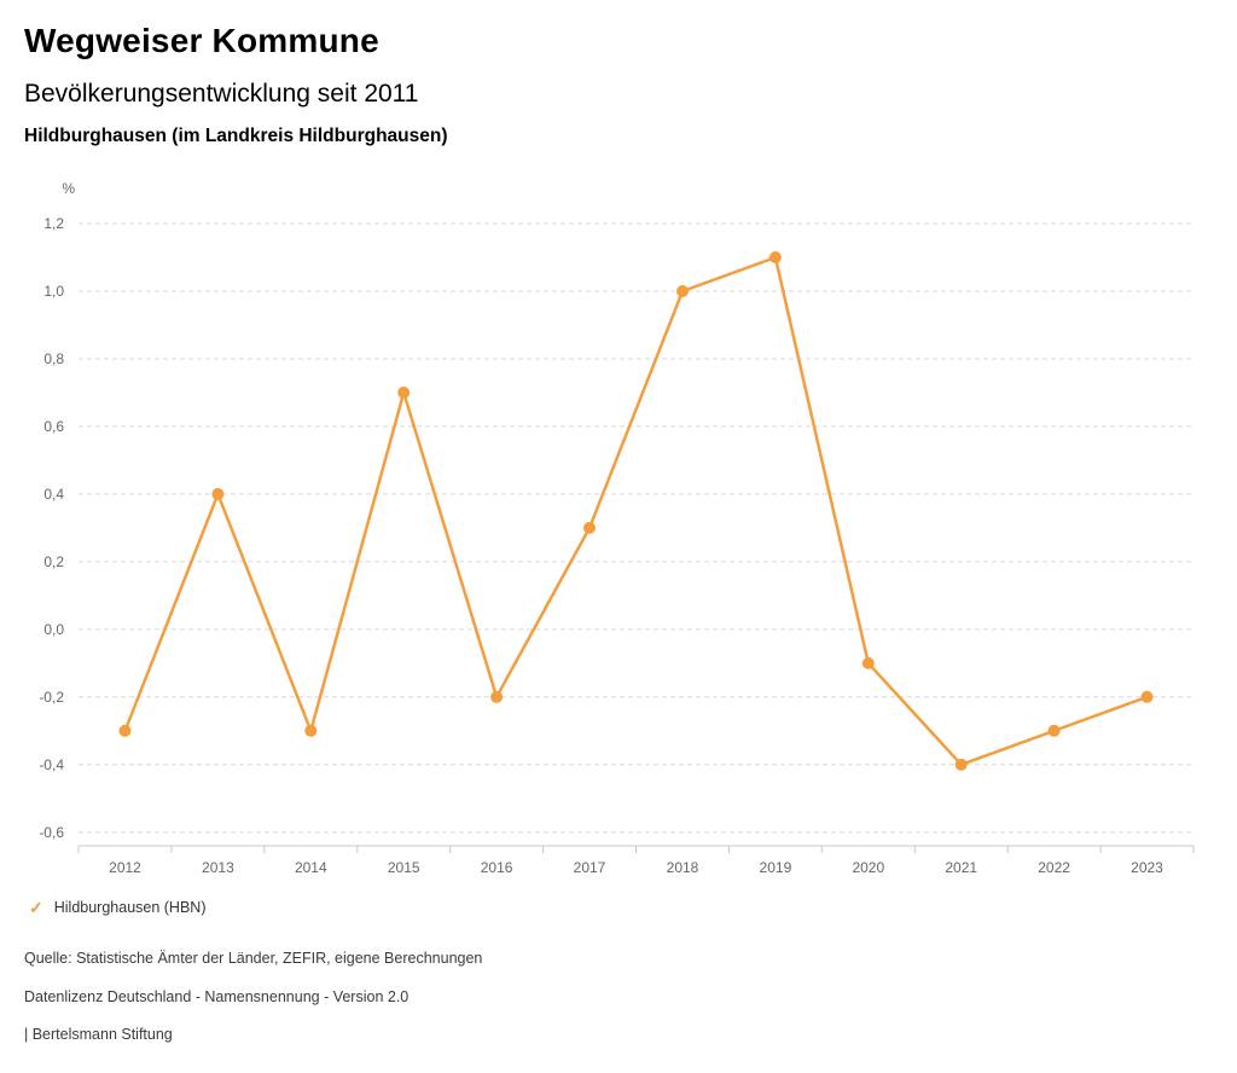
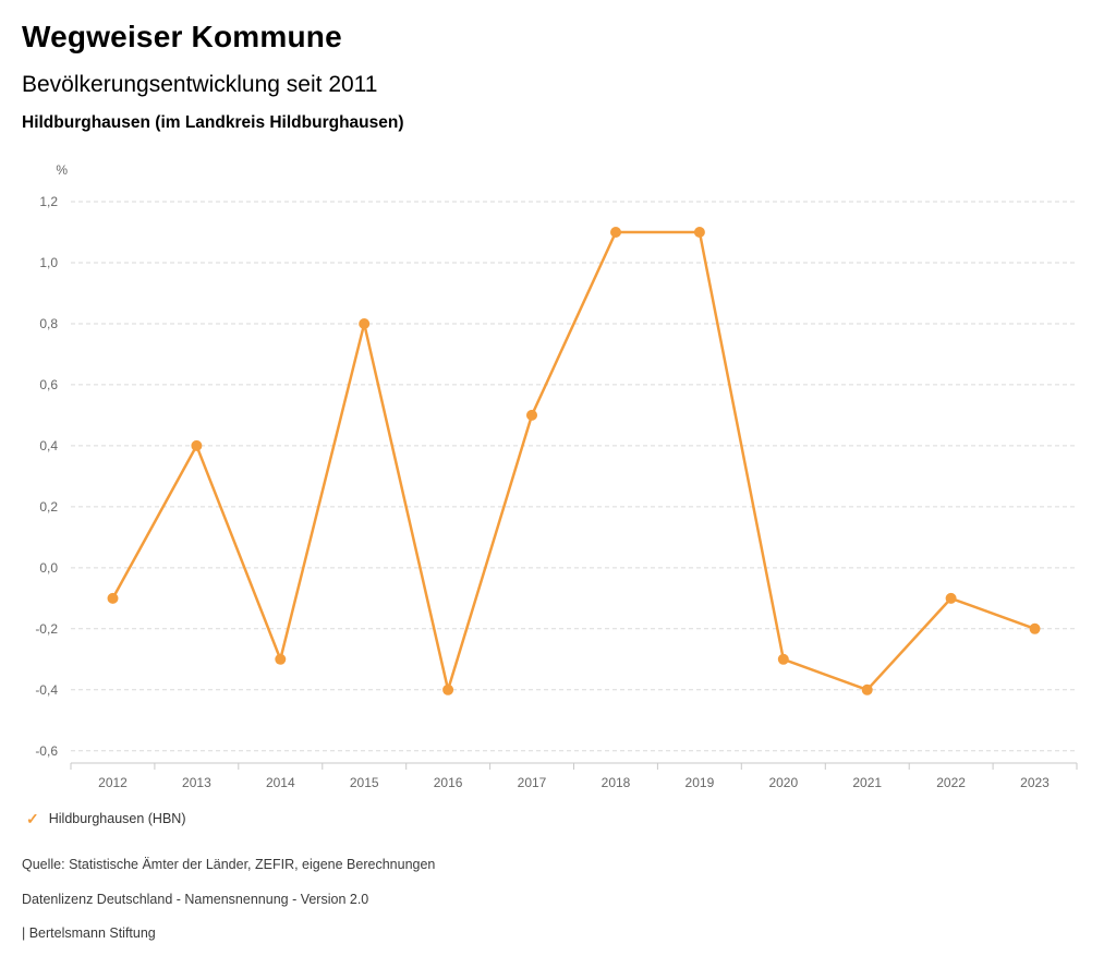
2012: -0,3 -> -0,1
2015: 0,7 -> 0,8
2016: -0,2 -> -0,4
2017: 0,3 -> 0,5
2018: 1,0 -> 1,1
2020: -0,1 -> -0,3
2022: -0,3 -> -0,1
